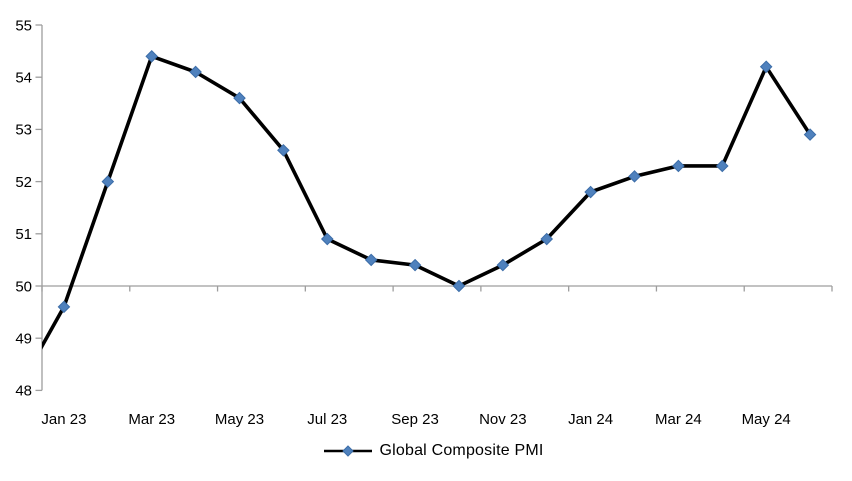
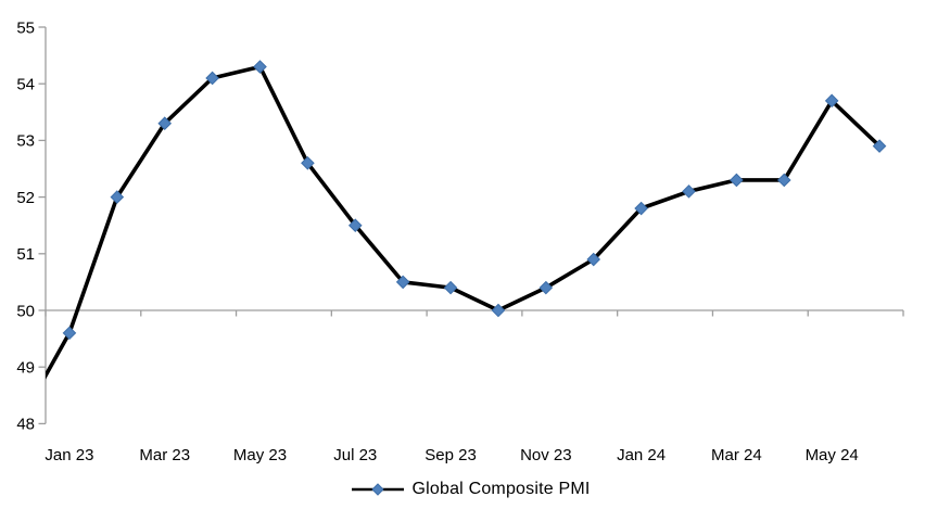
Mar 23: 54.4 -> 53.3
May 23: 53.6 -> 54.3
Jul 23: 50.9 -> 51.5
May 24: 54.2 -> 53.7
